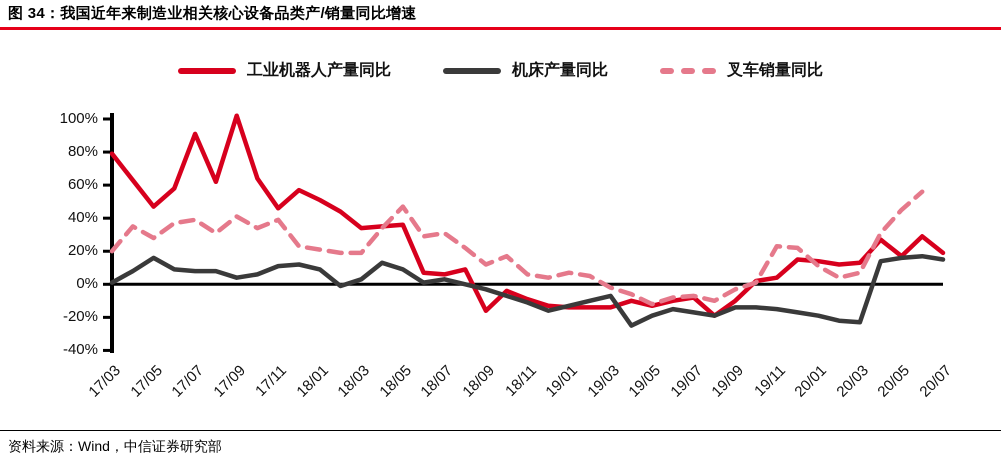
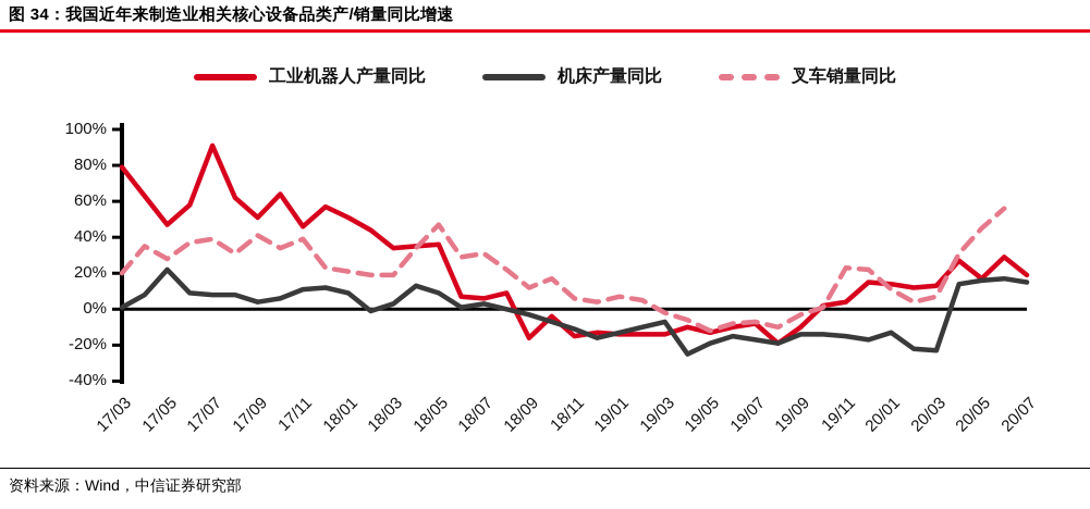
机床产量同比/17/05: 16% -> 22%
工业机器人产量同比/17/09: 102% -> 51%
工业机器人产量同比/18/11: -9% -> -15%
机床产量同比/20/01: -19% -> -13%
